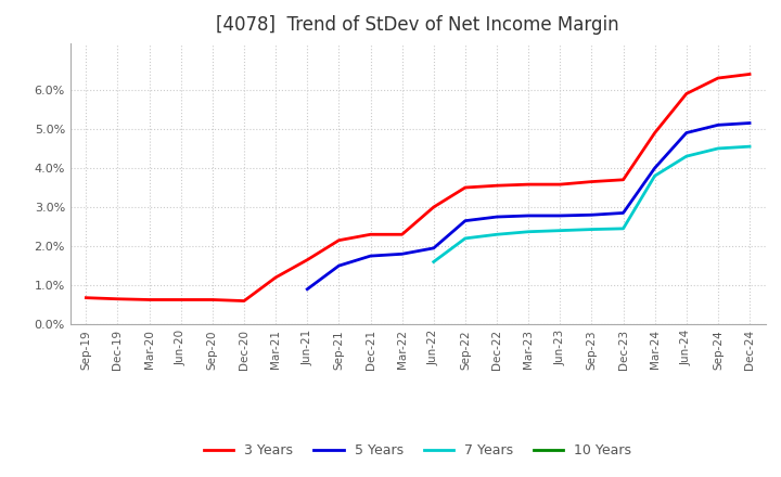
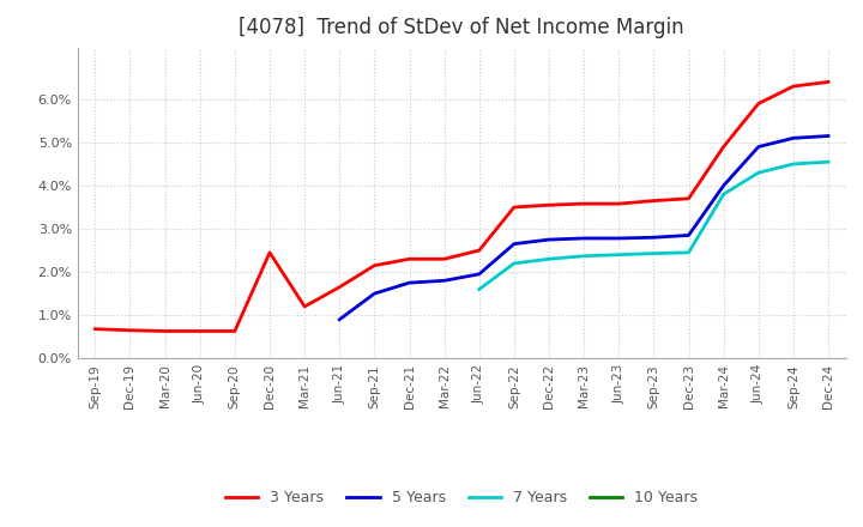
3 Years/Dec-20: 0.60% -> 2.45%
3 Years/Jun-22: 3.00% -> 2.50%
